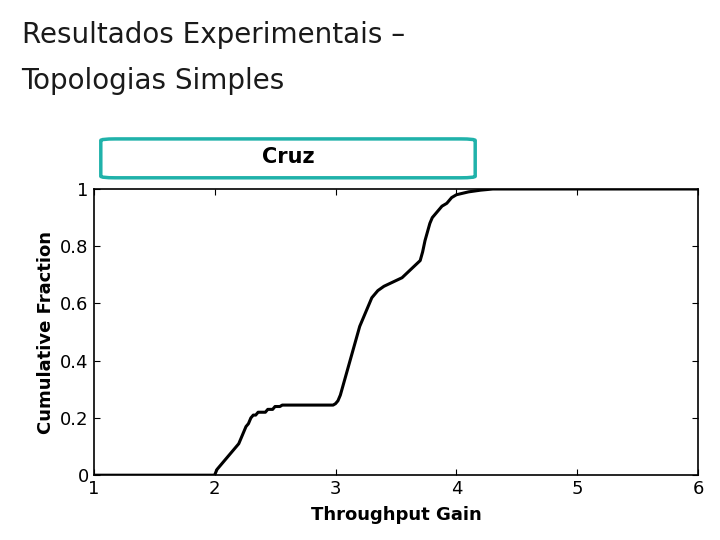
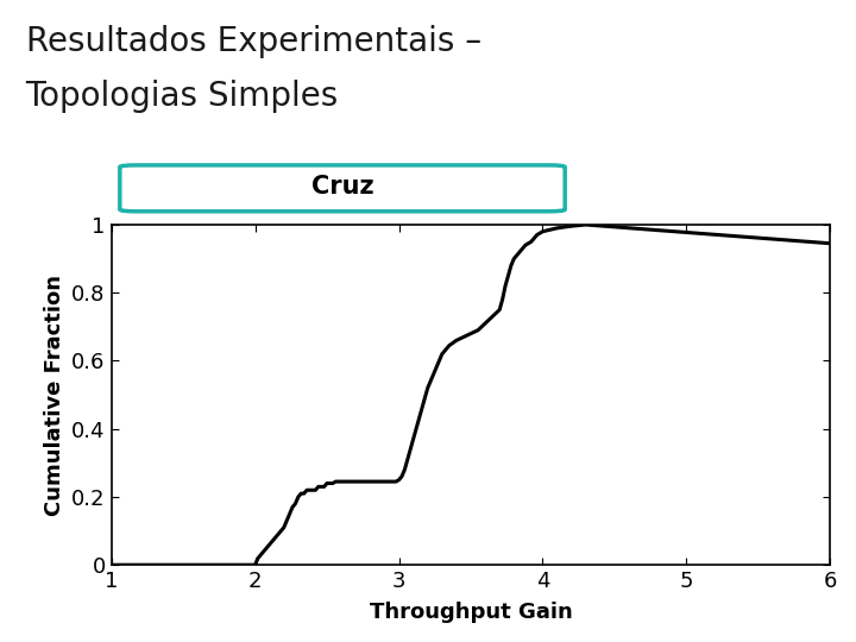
6: 1.000 -> 0.945
